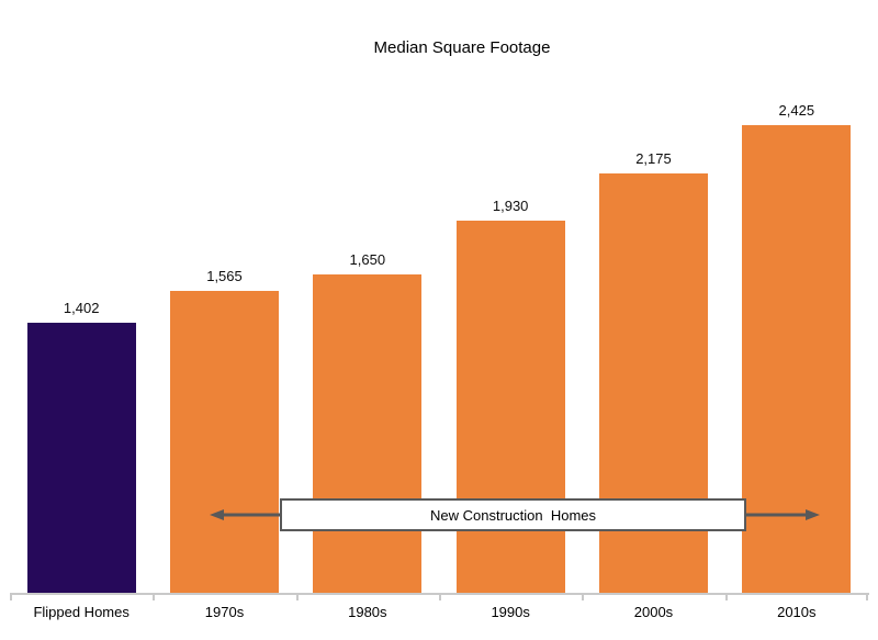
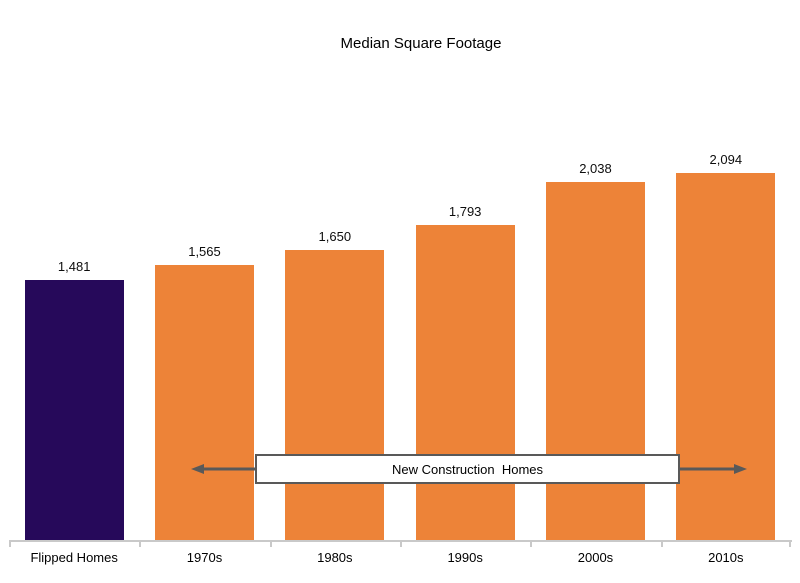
Flipped Homes: 1,402 -> 1,481
1990s: 1,930 -> 1,793
2000s: 2,175 -> 2,038
2010s: 2,425 -> 2,094
